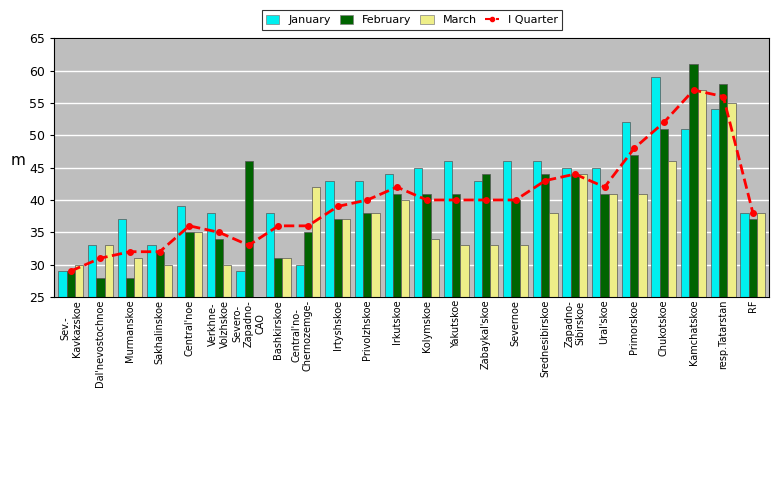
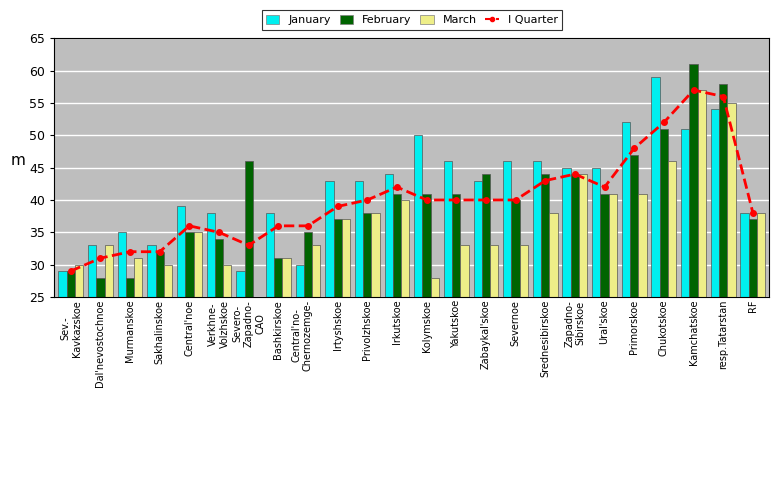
January/Murmanskoe: 37 -> 35
March/Central'no- Chernozemge-: 42 -> 33
January/Kolymskoe: 45 -> 50
March/Kolymskoe: 34 -> 28
